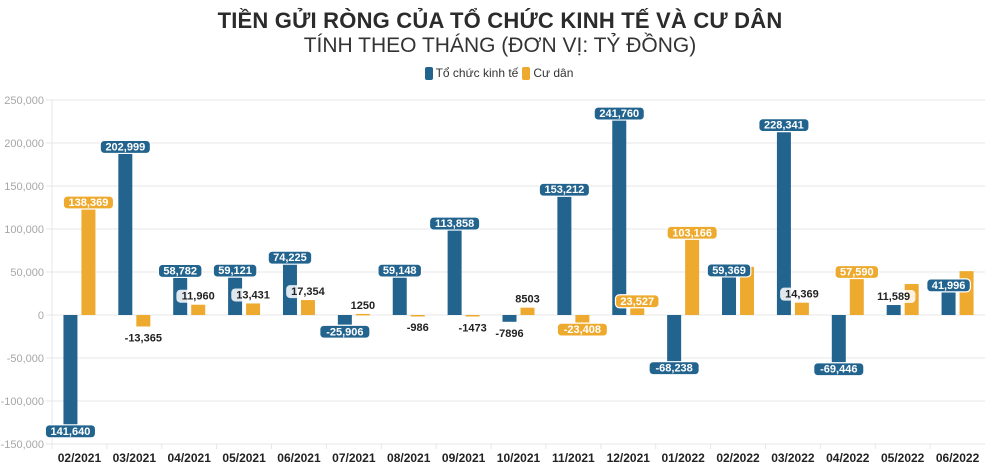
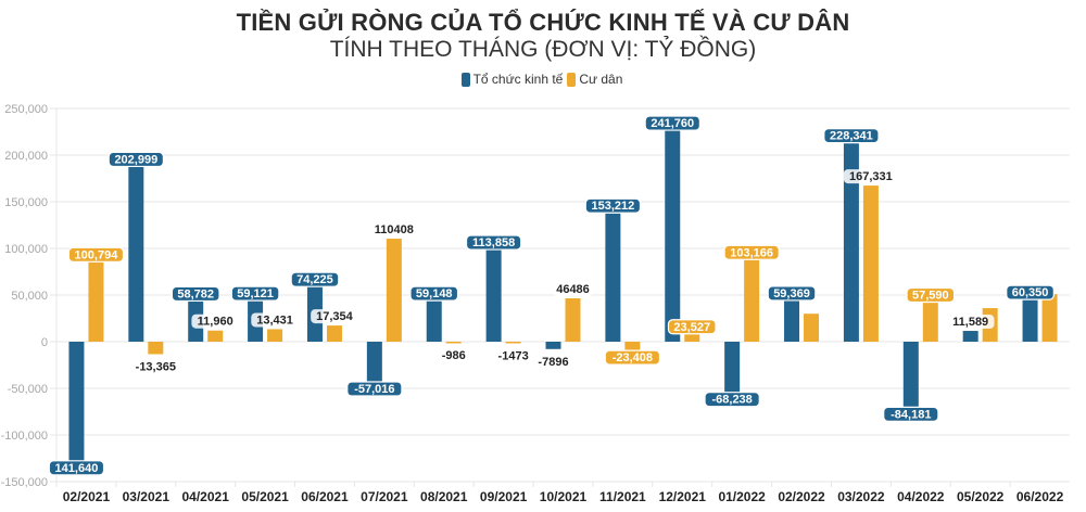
Cư dân/02/2021: 138,369 -> 100,794
Tổ chức kinh tế/07/2021: -25,906 -> -57,016
Cư dân/07/2021: 1250 -> 110408
Cư dân/10/2021: 8503 -> 46486
Cư dân/02/2022: 60000 -> 30000
Cư dân/03/2022: 14,369 -> 167,331
Tổ chức kinh tế/04/2022: -69,446 -> -84,181
Tổ chức kinh tế/06/2022: 41,996 -> 60,350
